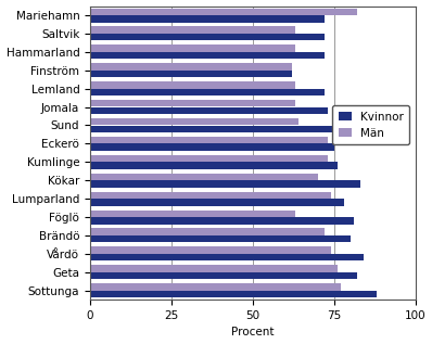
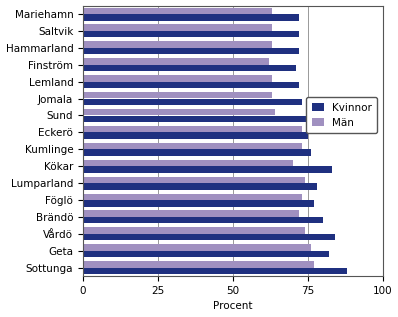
Män/Mariehamn: 82 -> 63
Kvinnor/Finström: 62 -> 71
Män/Föglö: 63 -> 73
Kvinnor/Föglö: 81 -> 77
